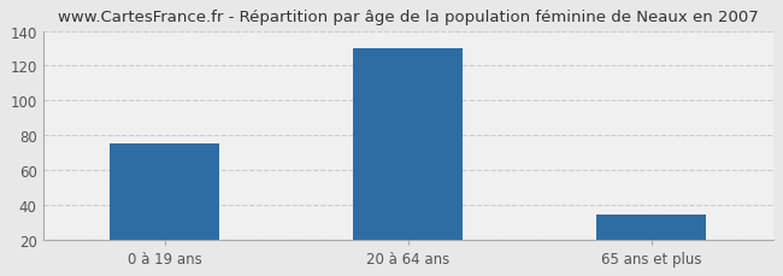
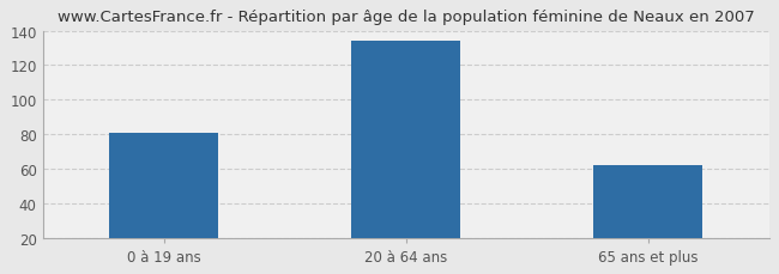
0 à 19 ans: 75 -> 81
20 à 64 ans: 130 -> 134
65 ans et plus: 34 -> 62
